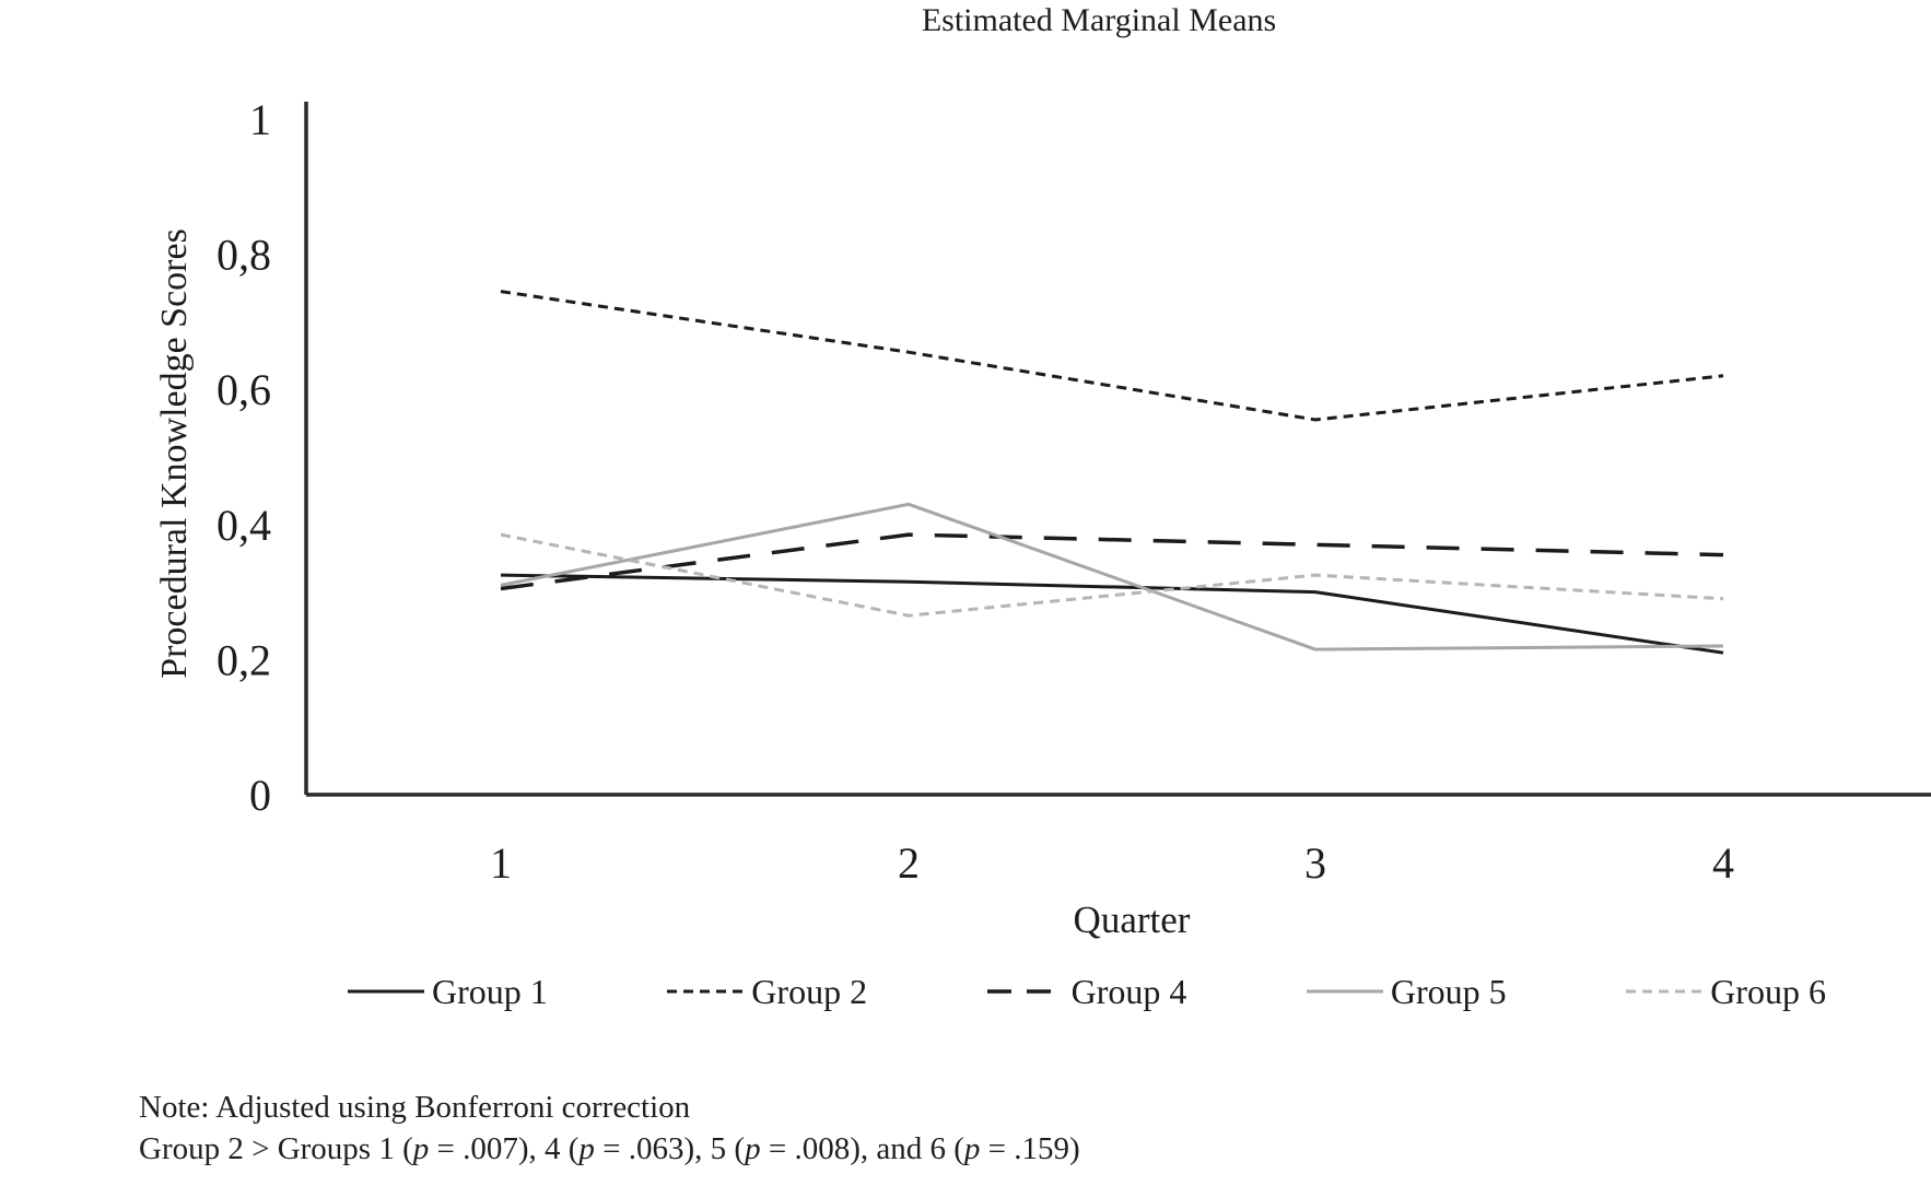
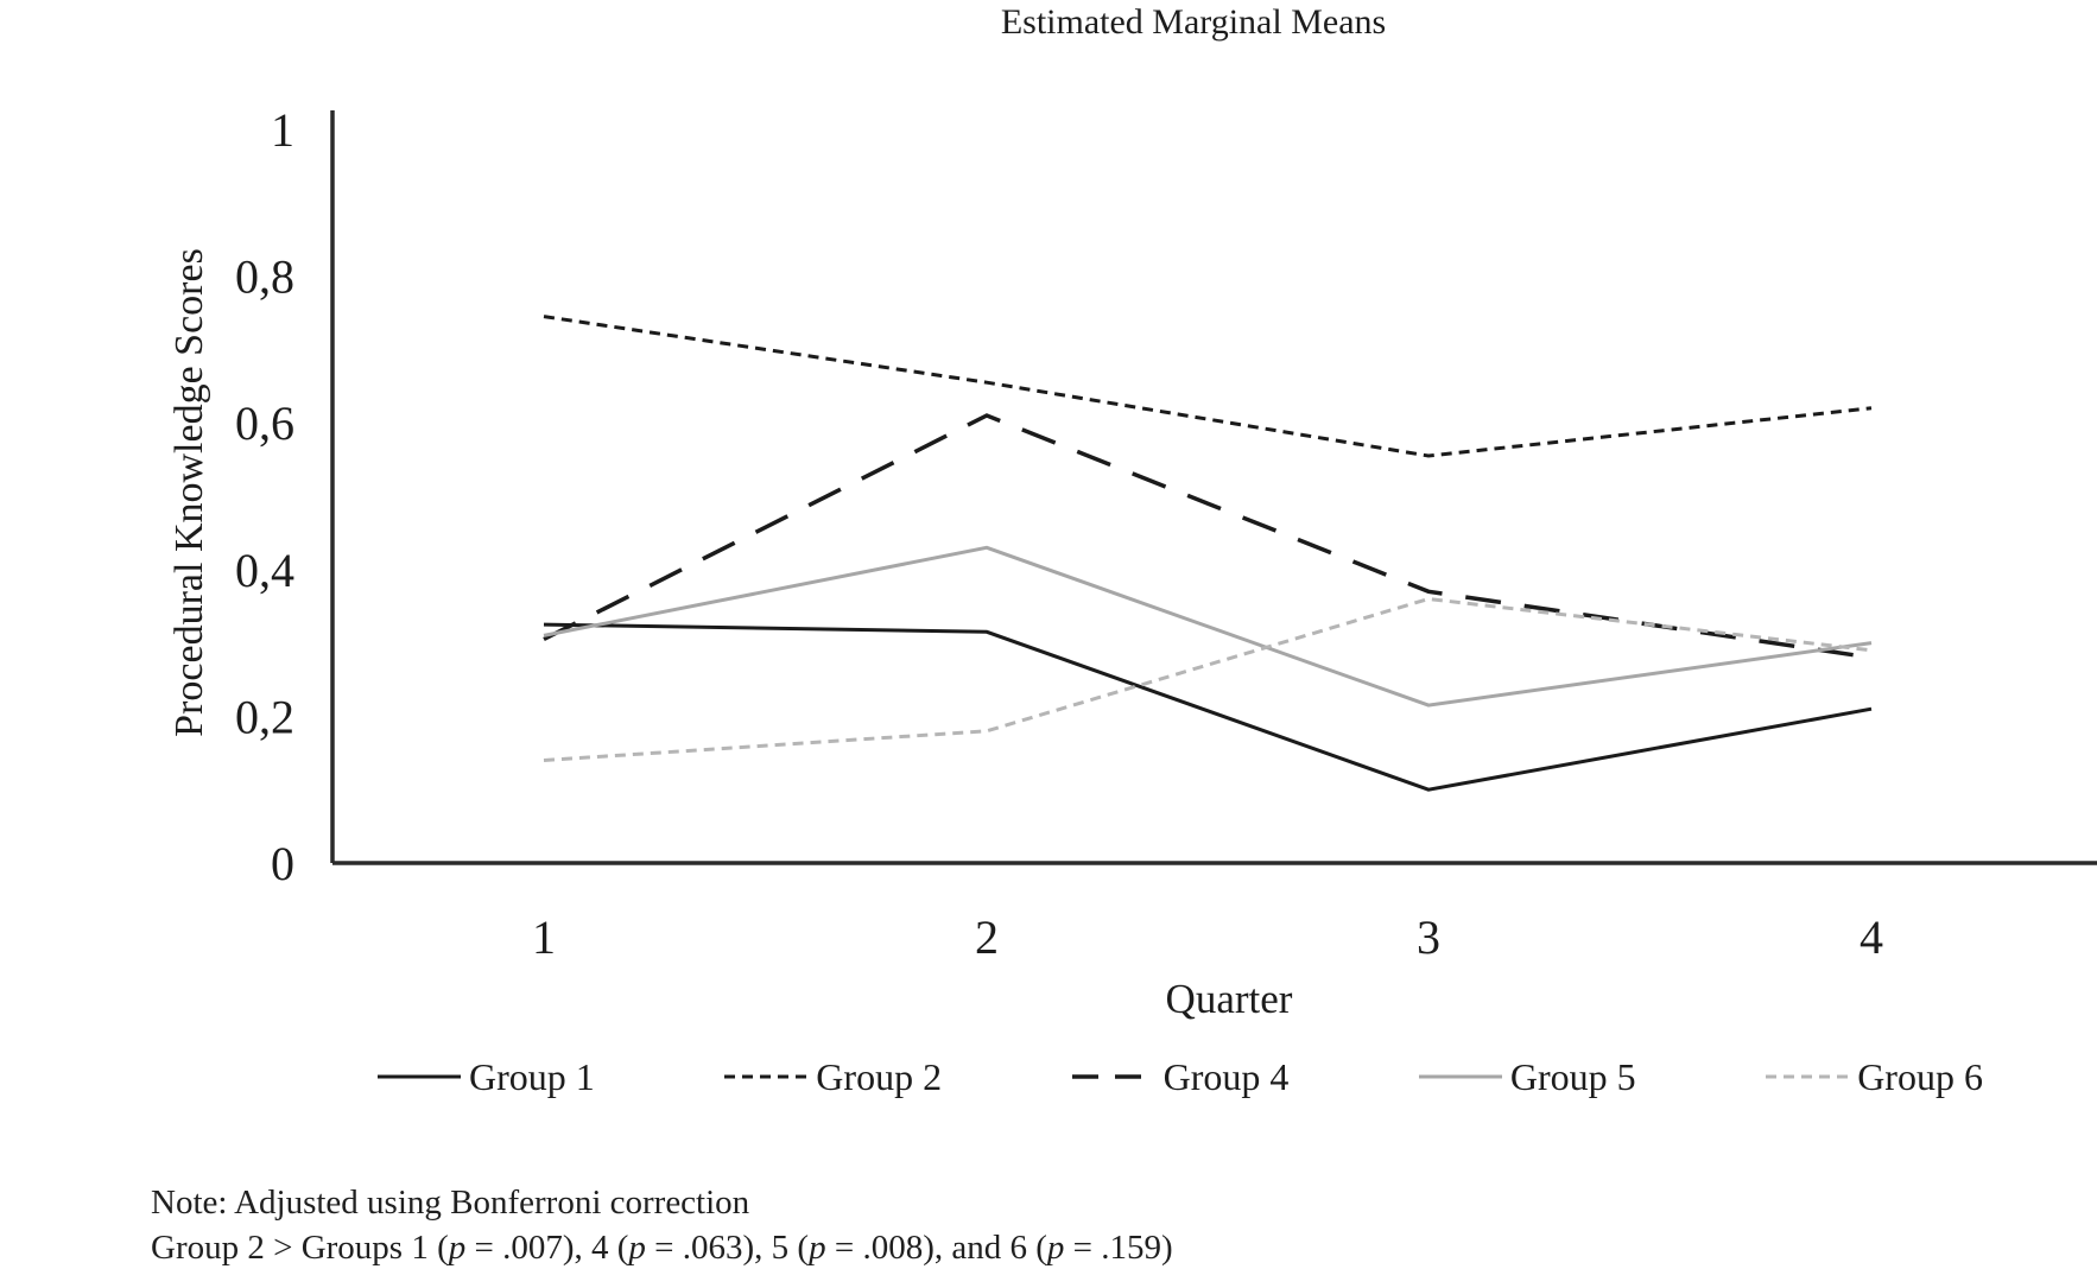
Group 6/1: 0,39 -> 0,14
Group 4/2: 0,39 -> 0,61
Group 6/2: 0,27 -> 0,18
Group 1/3: 0,30 -> 0,10
Group 6/3: 0,33 -> 0,36
Group 4/4: 0,35 -> 0,28
Group 5/4: 0,22 -> 0,30
